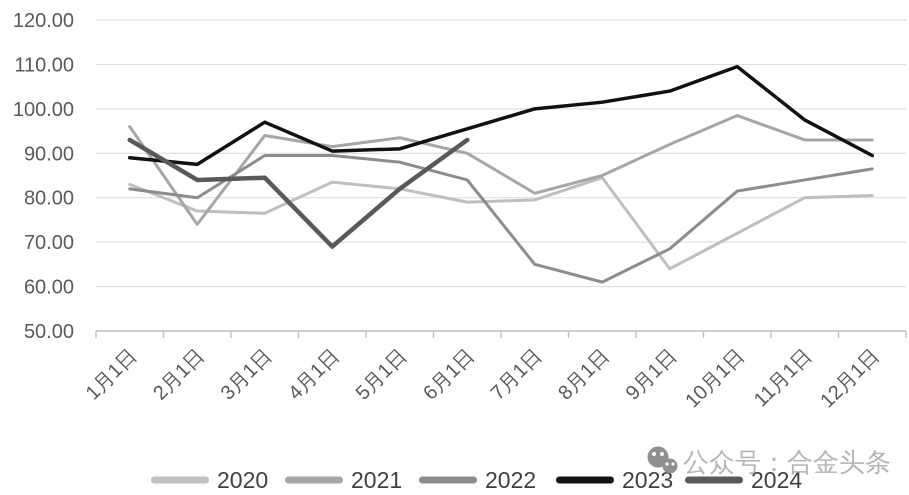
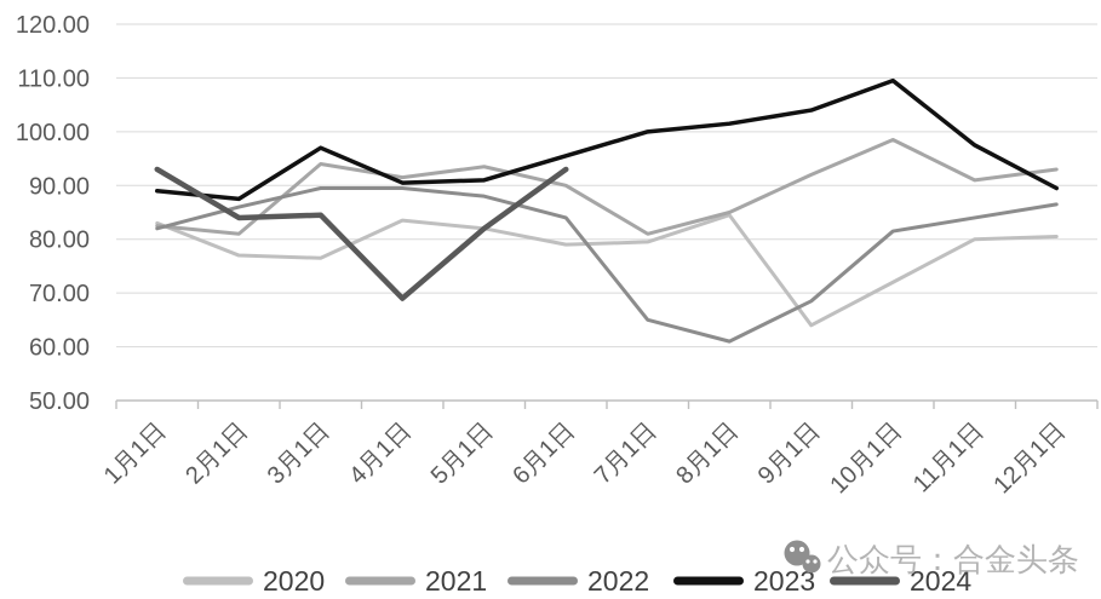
2021/1月1日: 96 -> 82
2021/2月1日: 74 -> 81
2022/2月1日: 80 -> 86
2021/11月1日: 93 -> 91
